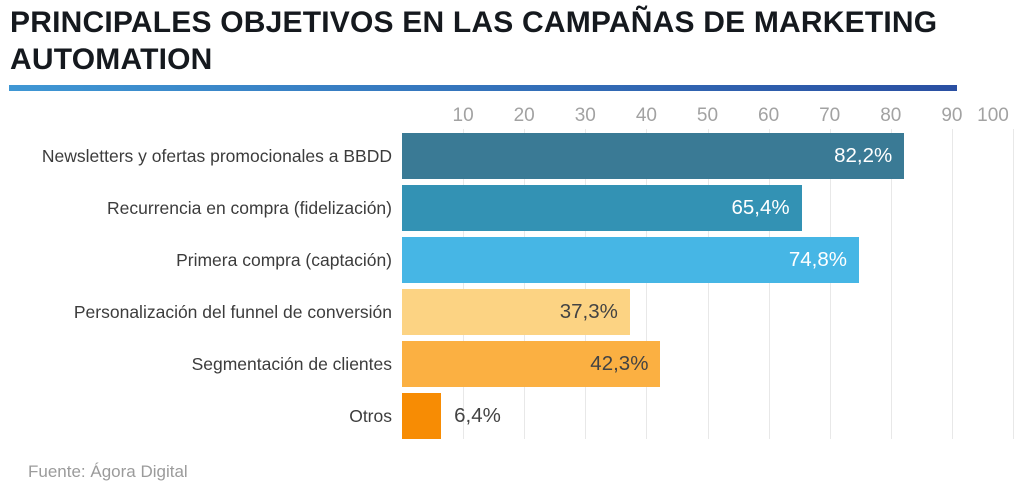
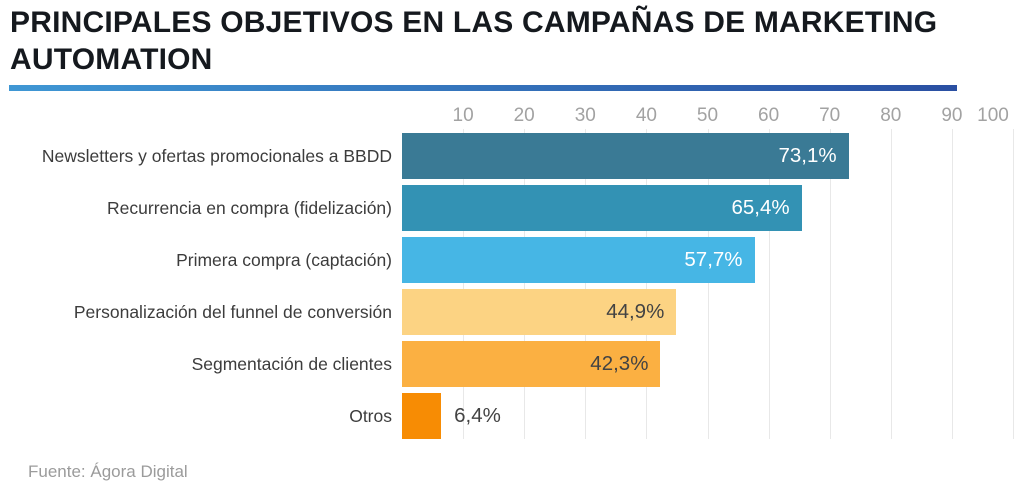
Newsletters y ofertas promocionales a BBDD: 82,2% -> 73,1%
Primera compra (captación): 74,8% -> 57,7%
Personalización del funnel de conversión: 37,3% -> 44,9%
